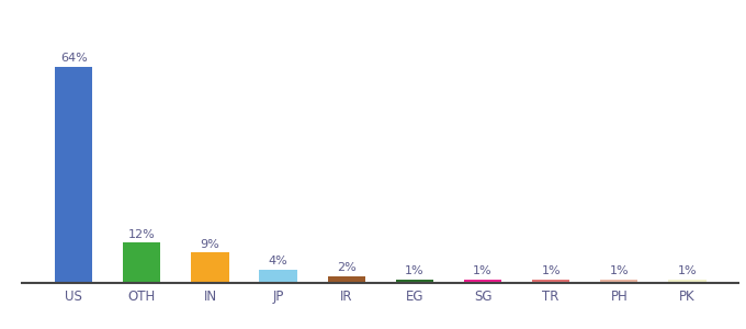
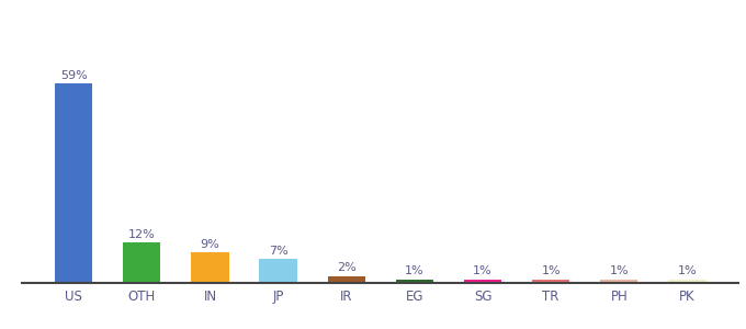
US: 64% -> 59%
JP: 4% -> 7%
